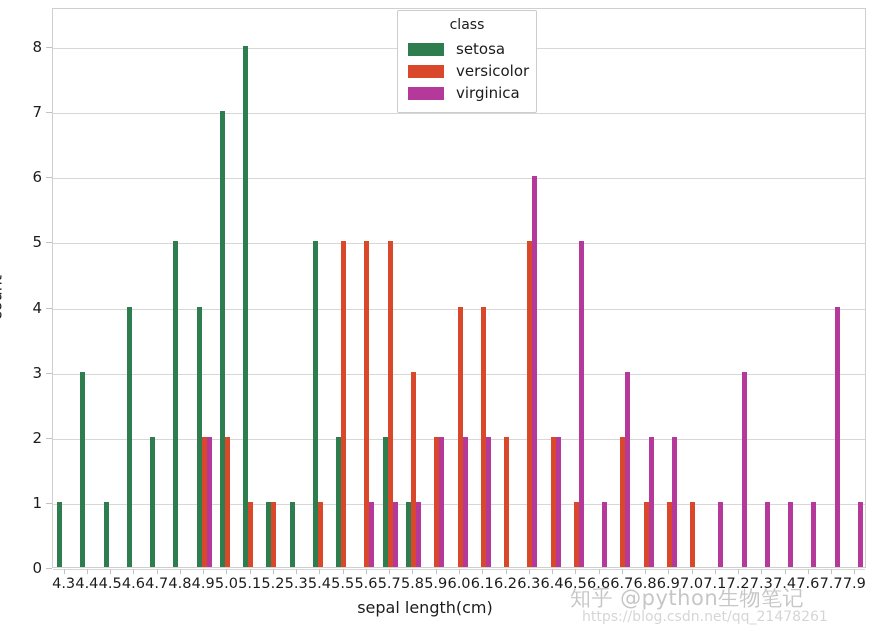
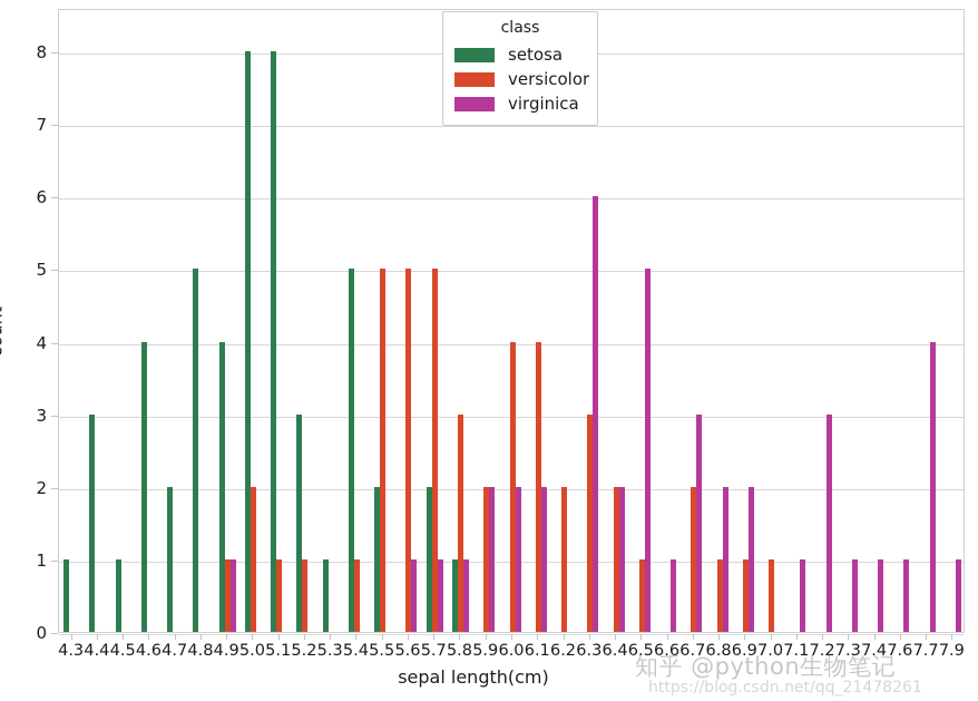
versicolor/4.9: 2 -> 1
virginica/4.9: 2 -> 1
setosa/5.0: 7 -> 8
setosa/5.2: 1 -> 3
versicolor/6.3: 5 -> 3
